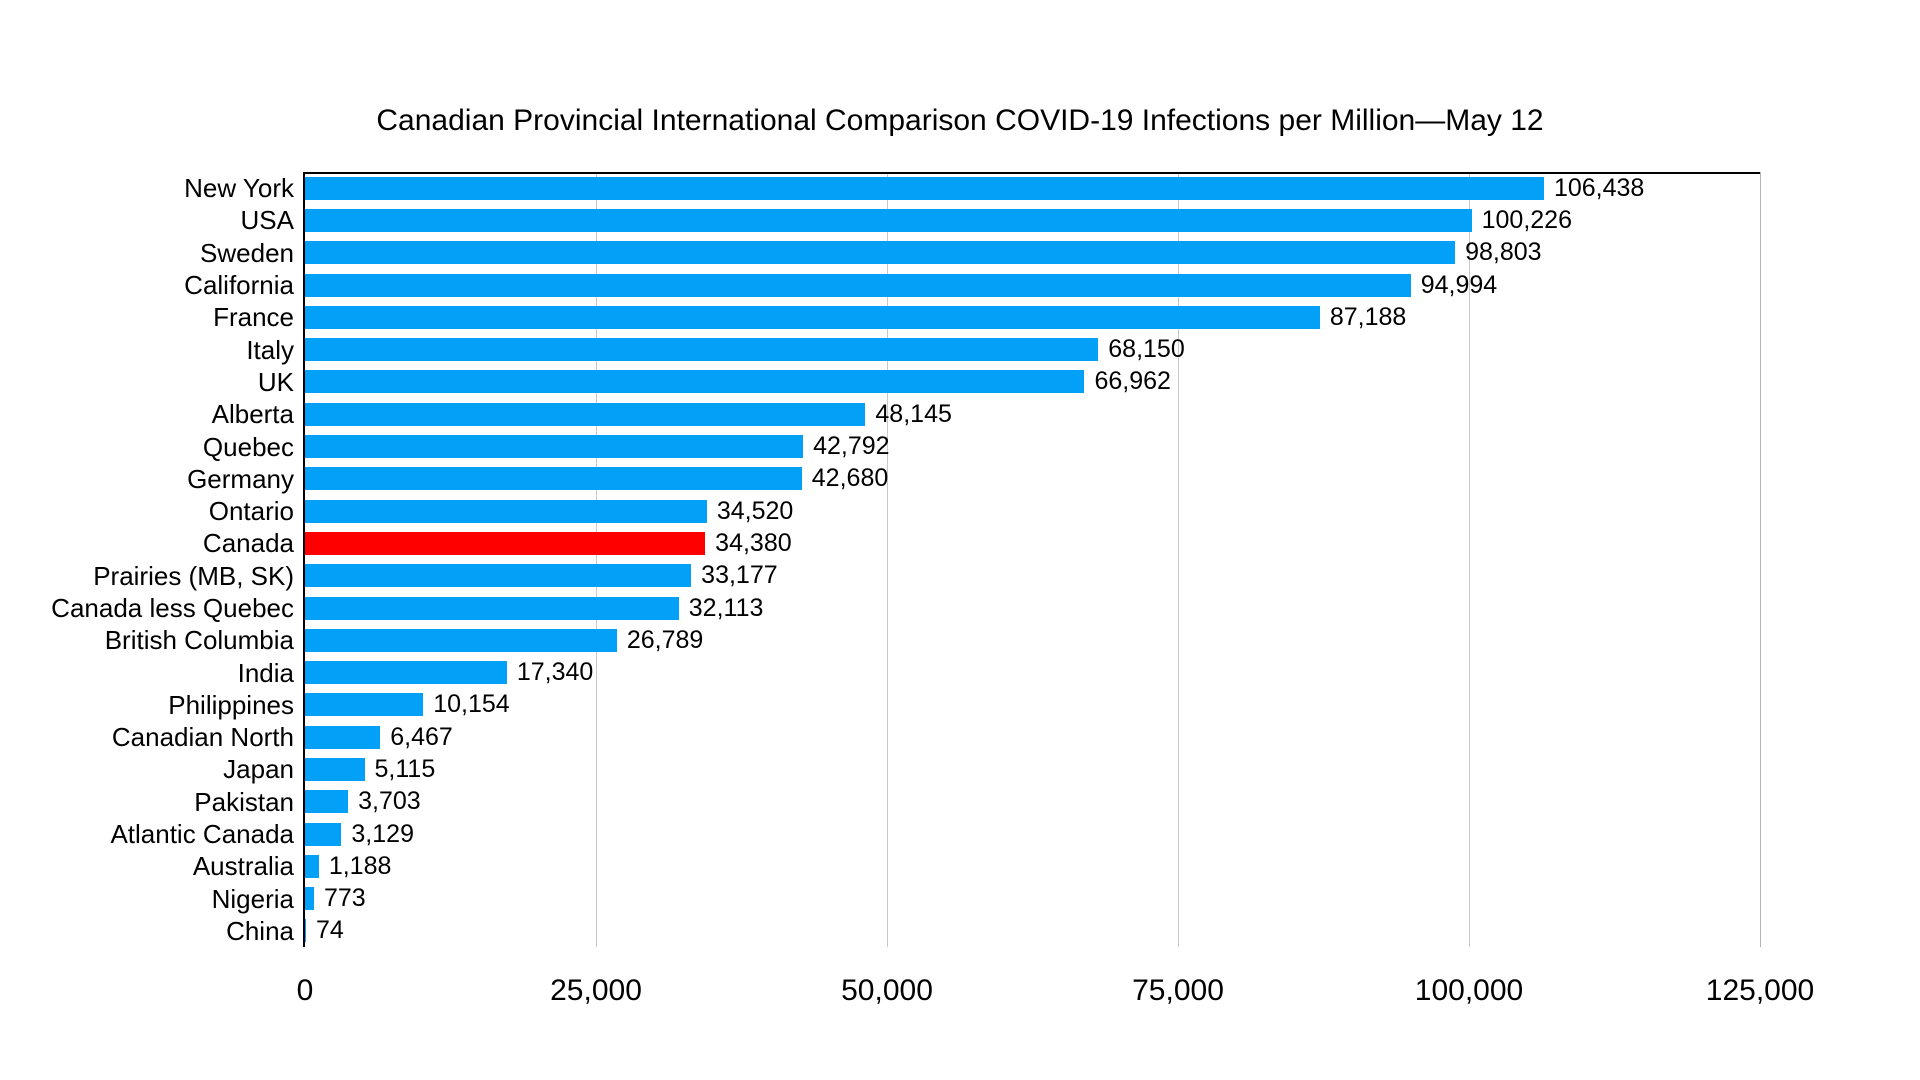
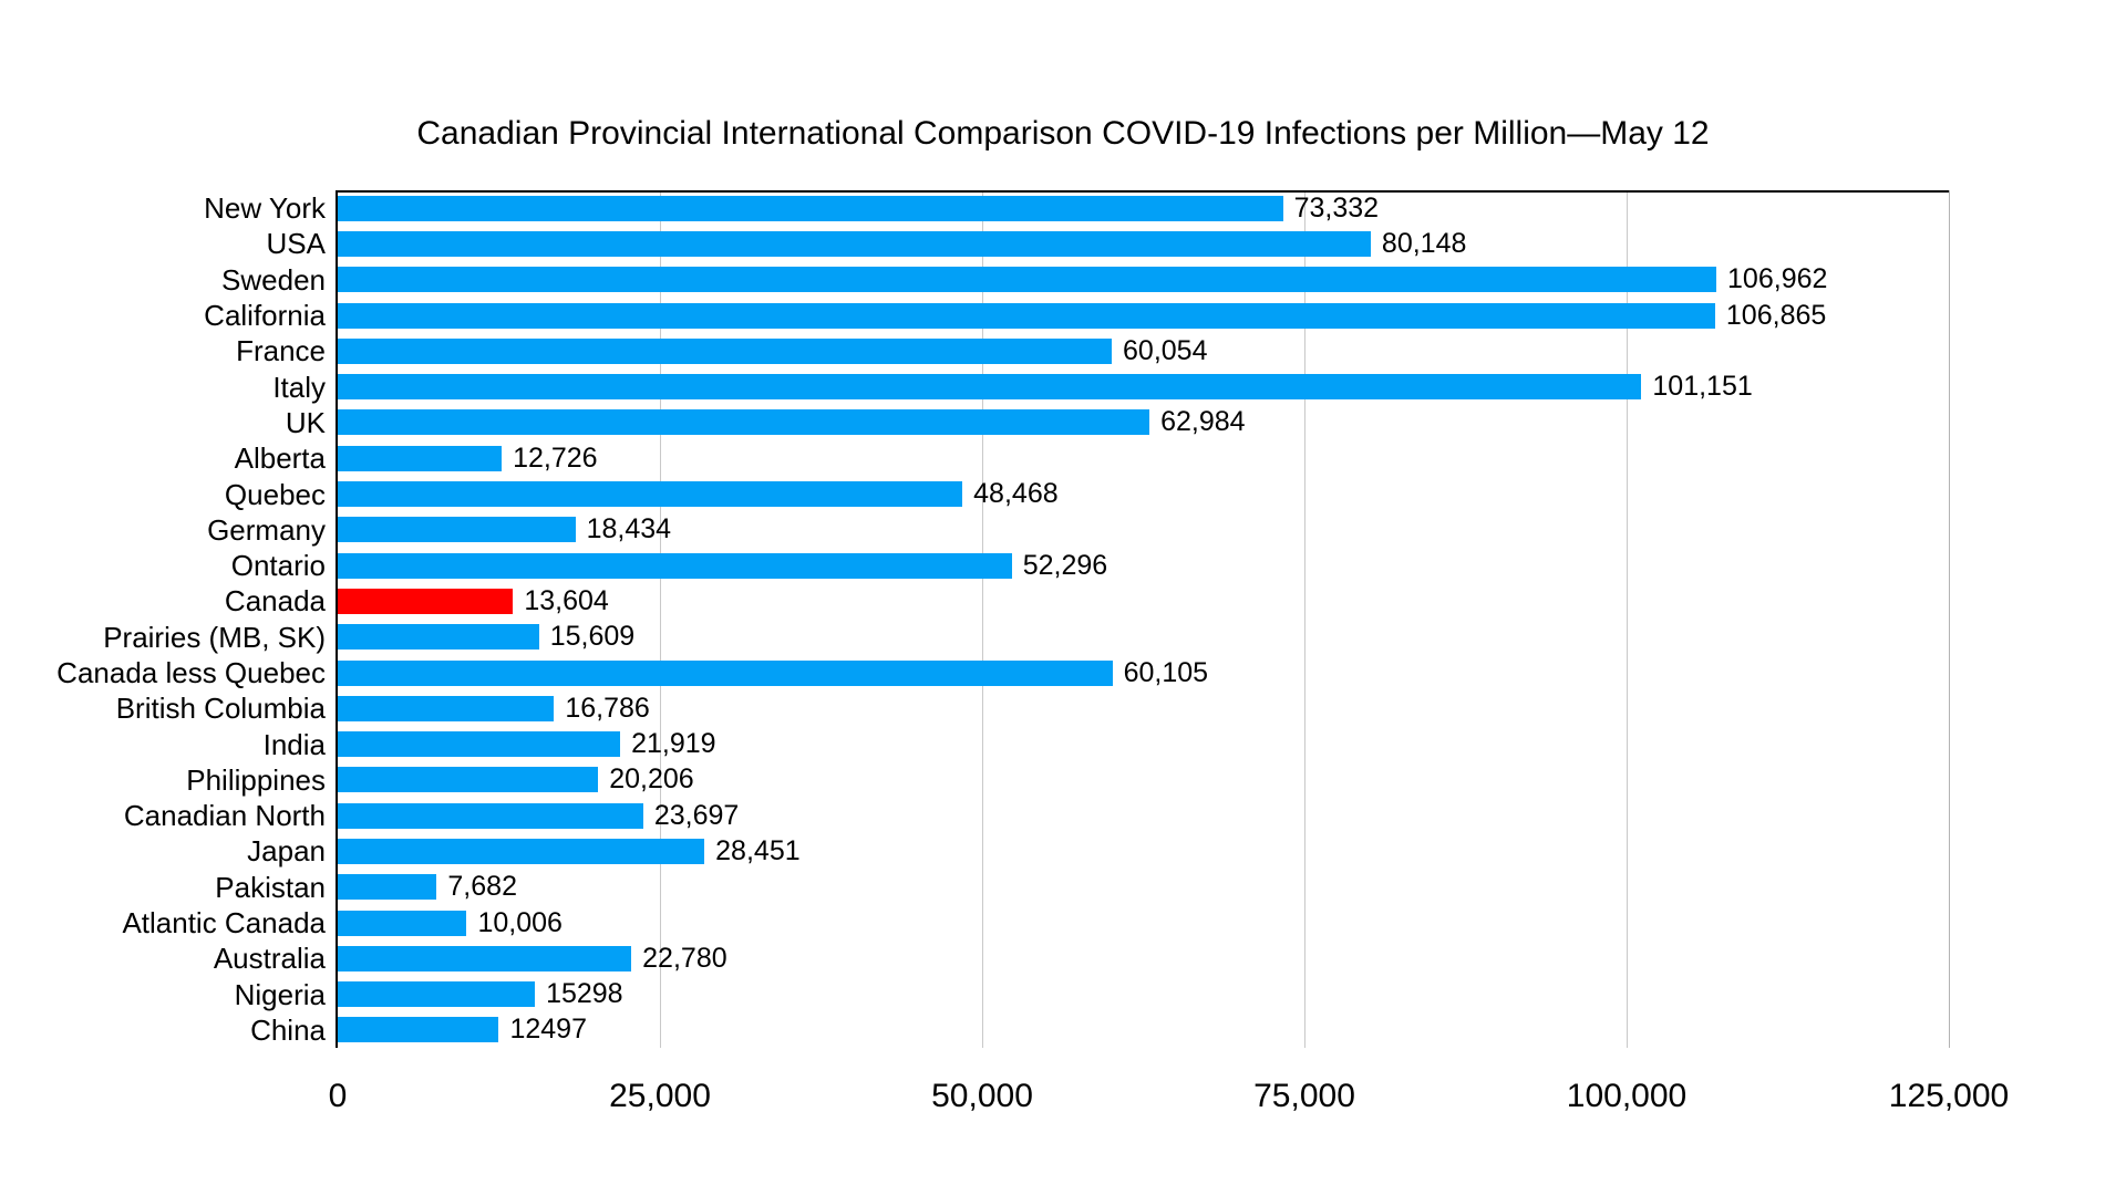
New York: 106,438 -> 73,332
USA: 100,226 -> 80,148
Sweden: 98,803 -> 106,962
California: 94,994 -> 106,865
France: 87,188 -> 60,054
Italy: 68,150 -> 101,151
UK: 66,962 -> 62,984
Alberta: 48,145 -> 12,726
Quebec: 42,792 -> 48,468
Germany: 42,680 -> 18,434
Ontario: 34,520 -> 52,296
Canada: 34,380 -> 13,604
Prairies (MB, SK): 33,177 -> 15,609
Canada less Quebec: 32,113 -> 60,105
British Columbia: 26,789 -> 16,786
India: 17,340 -> 21,919
Philippines: 10,154 -> 20,206
Canadian North: 6,467 -> 23,697
Japan: 5,115 -> 28,451
Pakistan: 3,703 -> 7,682
Atlantic Canada: 3,129 -> 10,006
Australia: 1,188 -> 22,780
Nigeria: 773 -> 15298
China: 74 -> 12497
